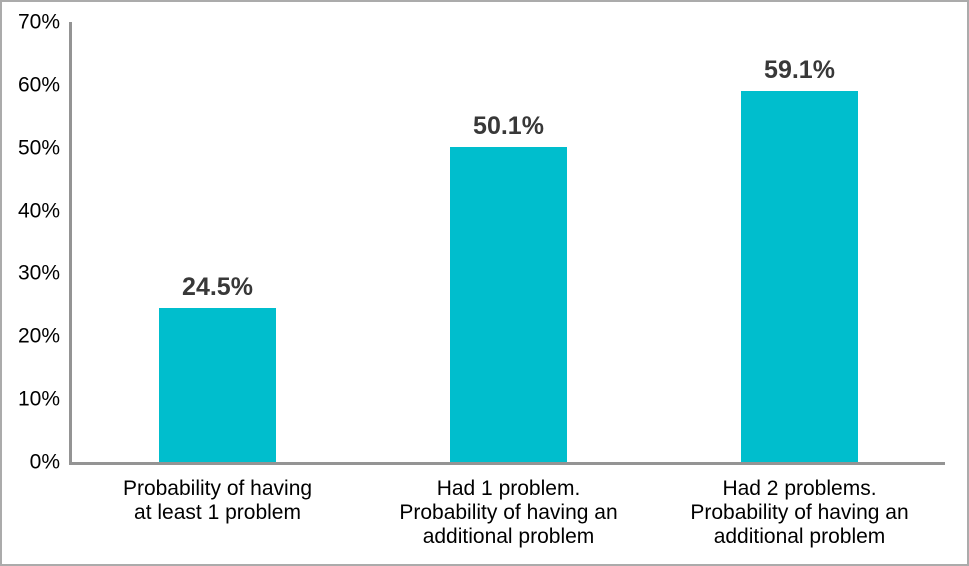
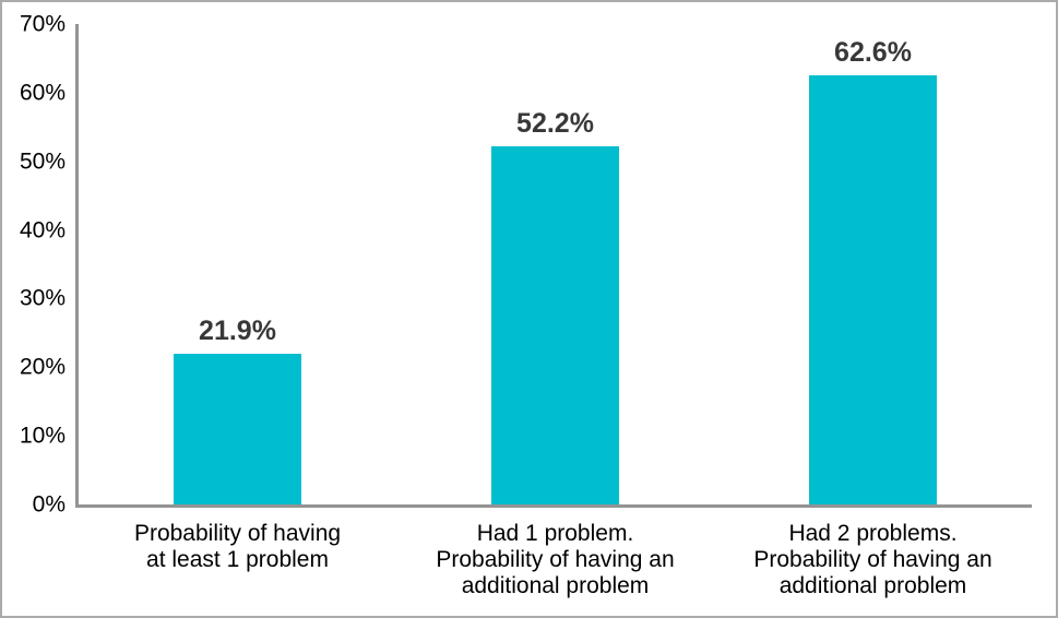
Probability of having at least 1 problem: 24.5% -> 21.9%
Had 1 problem. Probability of having an additional problem: 50.1% -> 52.2%
Had 2 problems. Probability of having an additional problem: 59.1% -> 62.6%
